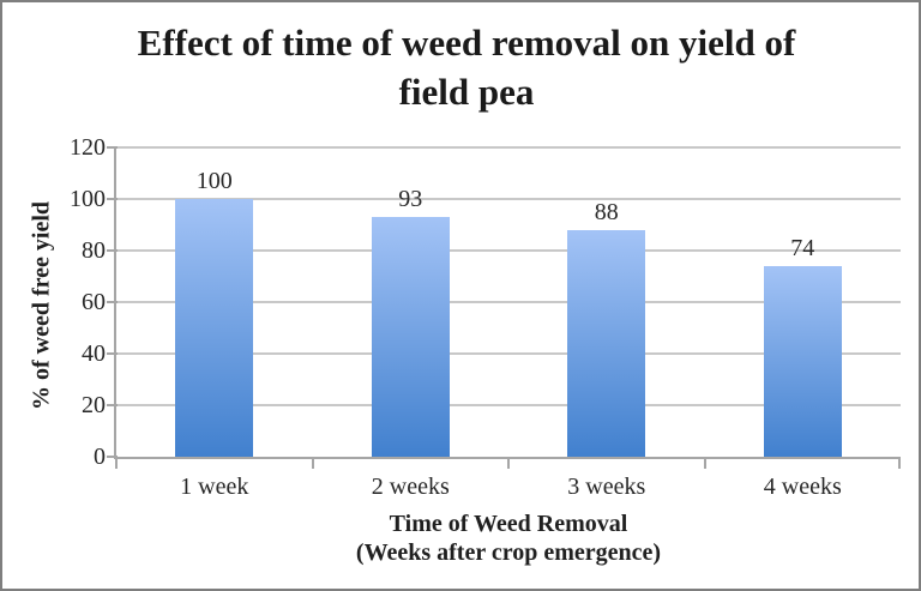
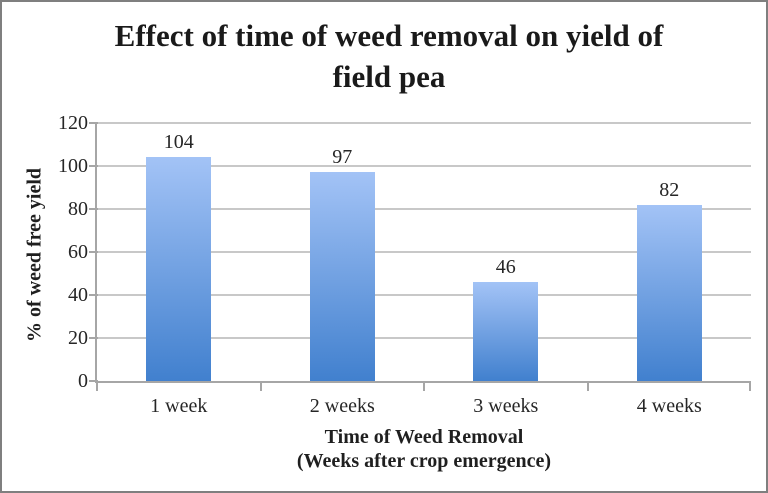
1 week: 100 -> 104
2 weeks: 93 -> 97
3 weeks: 88 -> 46
4 weeks: 74 -> 82
